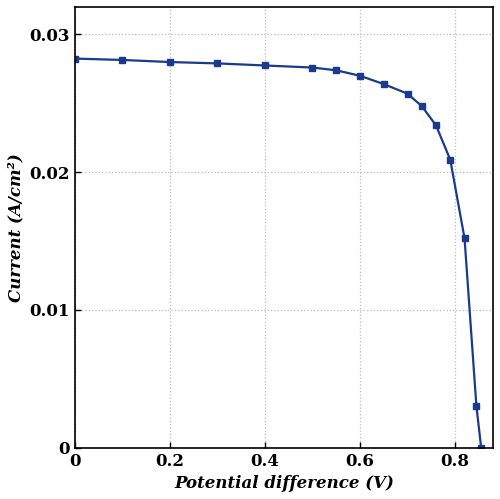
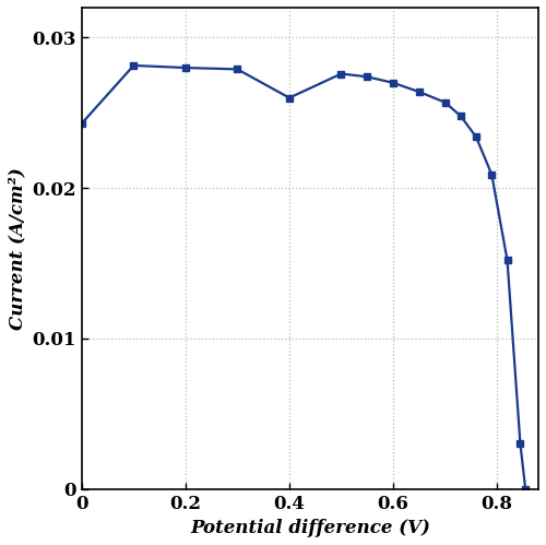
0: 0.0283 -> 0.0243
0.4: 0.0278 -> 0.0260
